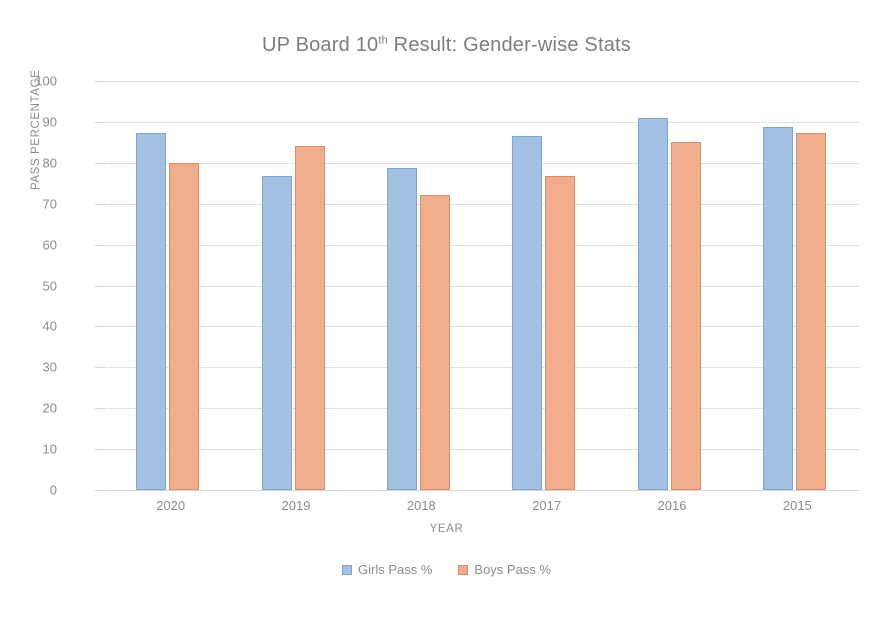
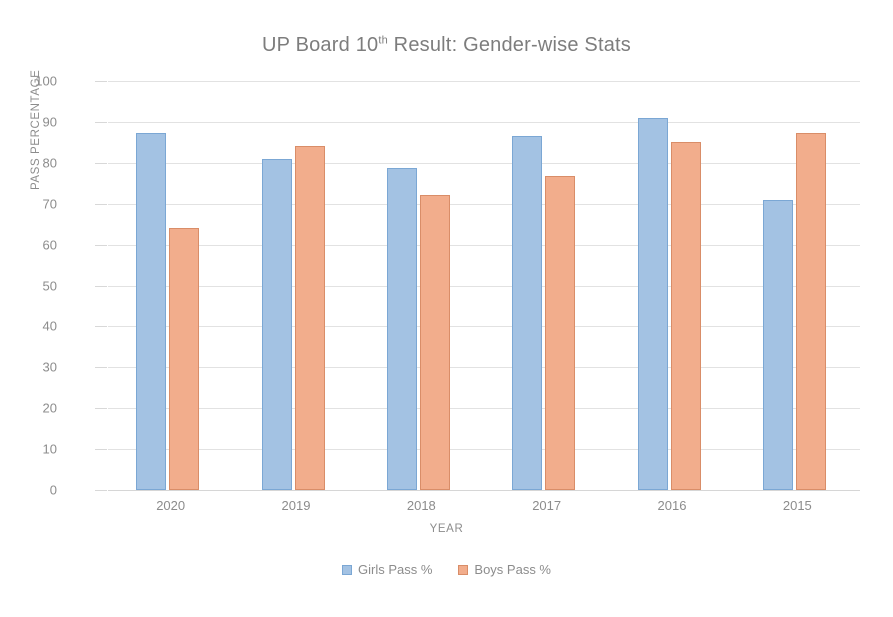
Boys Pass %/2020: 80 -> 64
Girls Pass %/2019: 77 -> 81
Girls Pass %/2015: 89 -> 71
